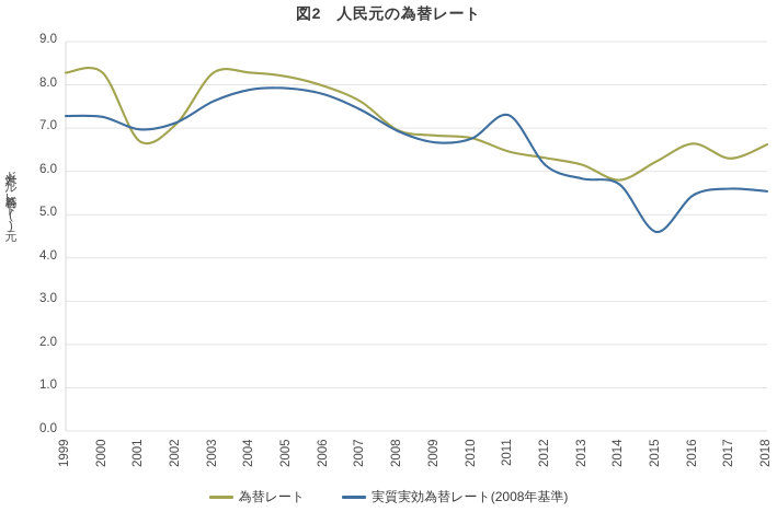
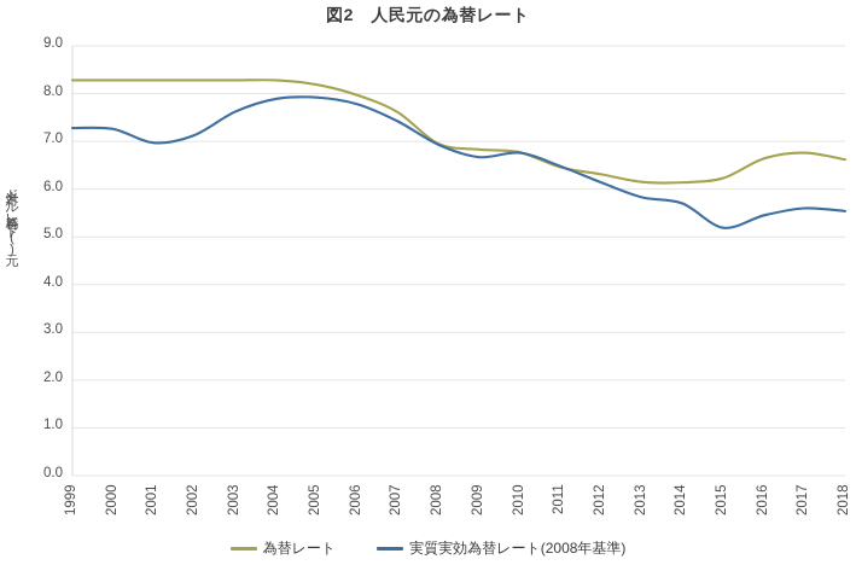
為替レート/2001: 6.7 -> 8.3
為替レート/2002: 7.1 -> 8.3
実質実効為替レート(2008年基準)/2011: 7.3 -> 6.5
為替レート/2014: 5.8 -> 6.1
実質実効為替レート(2008年基準)/2015: 4.6 -> 5.2
為替レート/2017: 6.3 -> 6.8
